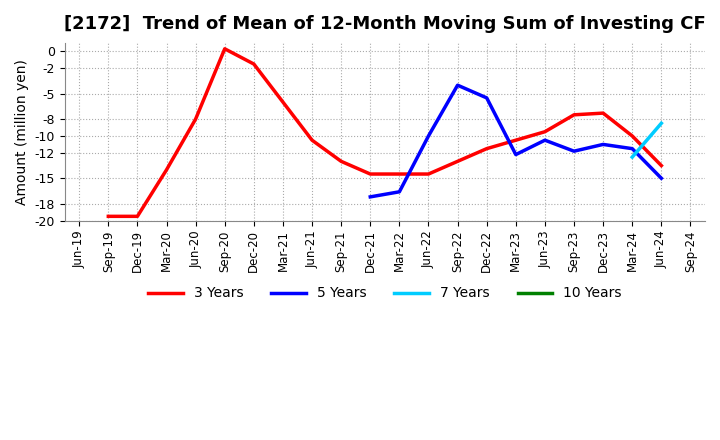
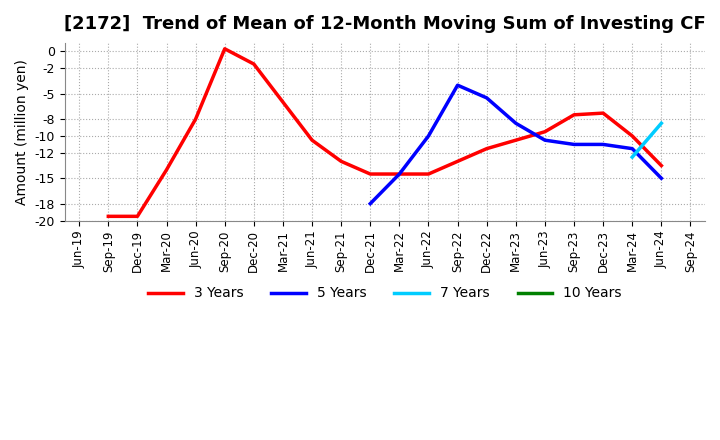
5 Years/Dec-21: -17.2 -> -18.0
5 Years/Mar-22: -16.6 -> -14.5
5 Years/Mar-23: -12.2 -> -8.5
5 Years/Sep-23: -11.8 -> -11.0
